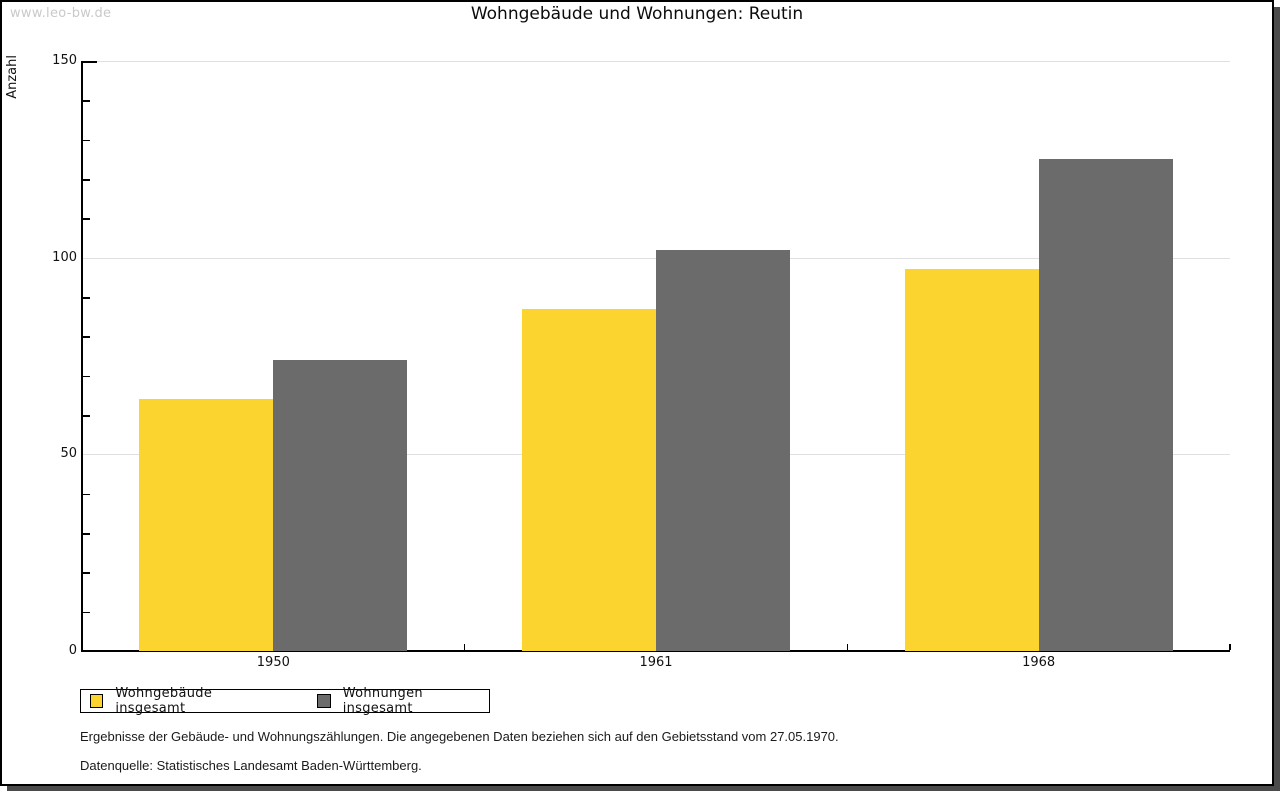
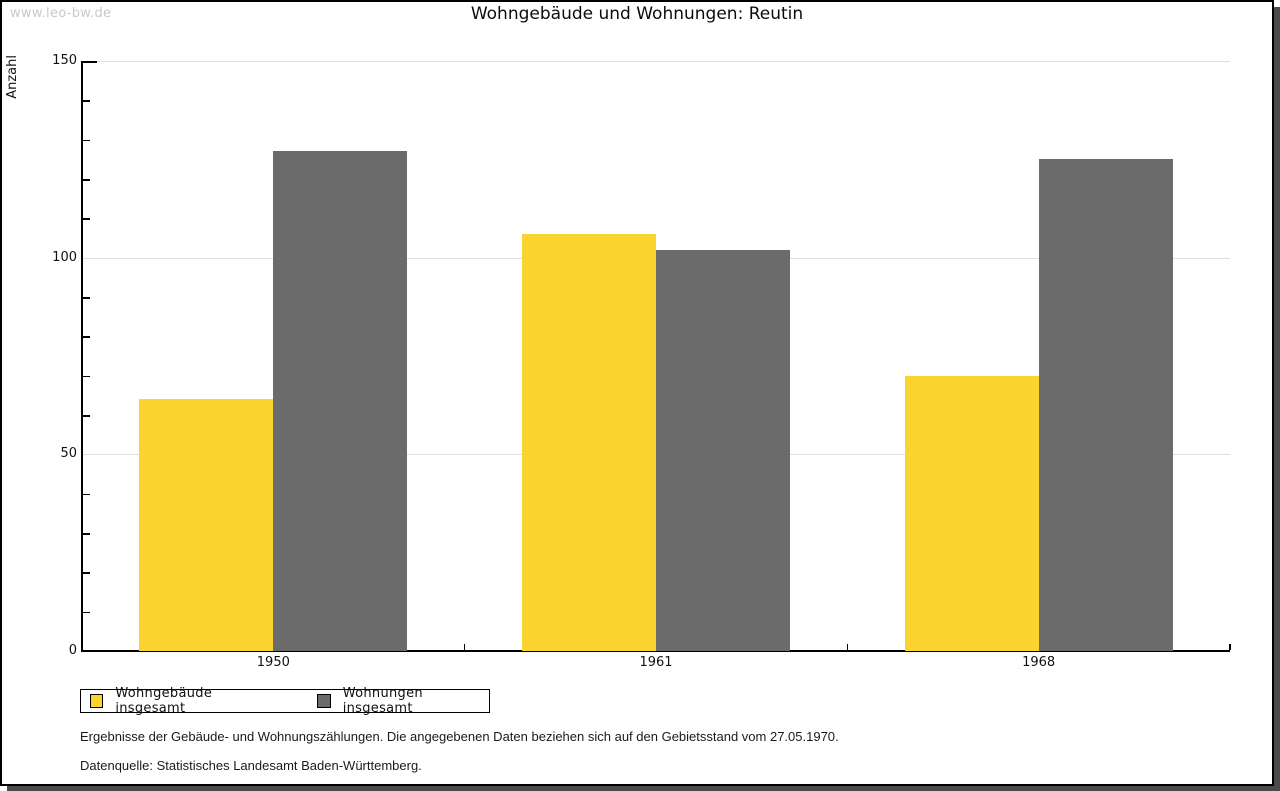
Wohnungen insgesamt/1950: 74 -> 127
Wohngebäude insgesamt/1961: 87 -> 106
Wohngebäude insgesamt/1968: 97 -> 70
